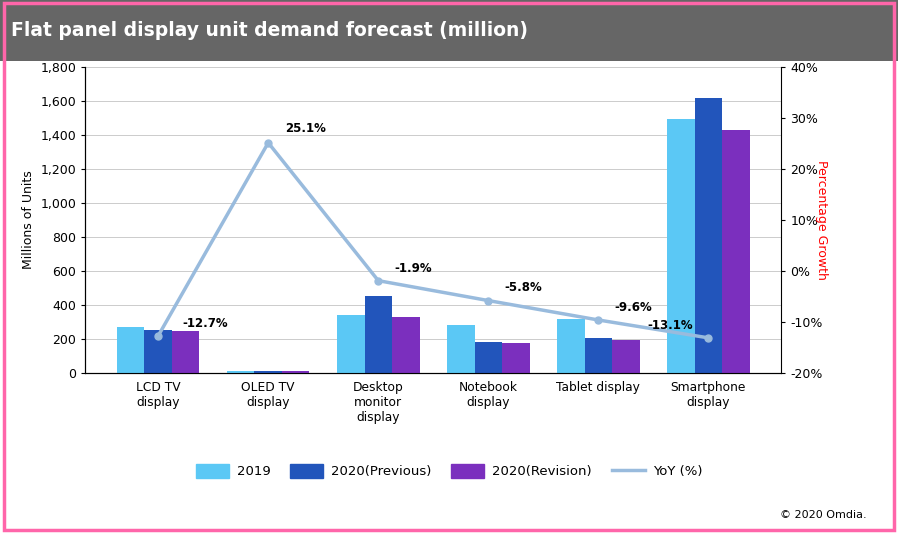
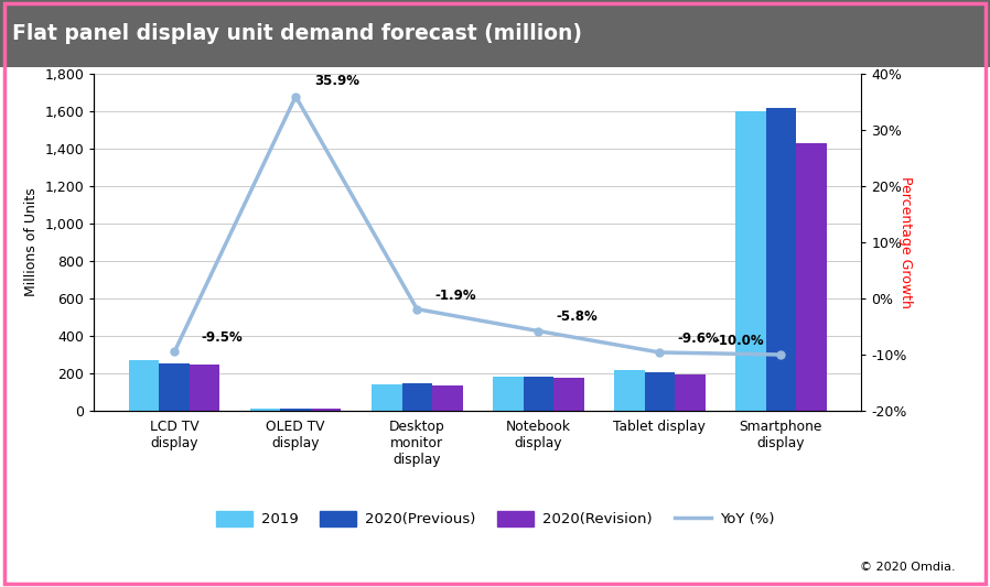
YoY (%)/LCD TV display: -12.7% -> -9.5%
YoY (%)/OLED TV display: 25.1% -> 35.9%
2019/Desktop monitor display: 340 -> 140
2020(Previous)/Desktop monitor display: 450 -> 150
2020(Revision)/Desktop monitor display: 330 -> 140
2019/Notebook display: 280 -> 180
2019/Tablet display: 320 -> 220
2019/Smartphone display: 1,490 -> 1,600
YoY (%)/Smartphone display: -13.1% -> -10.0%
